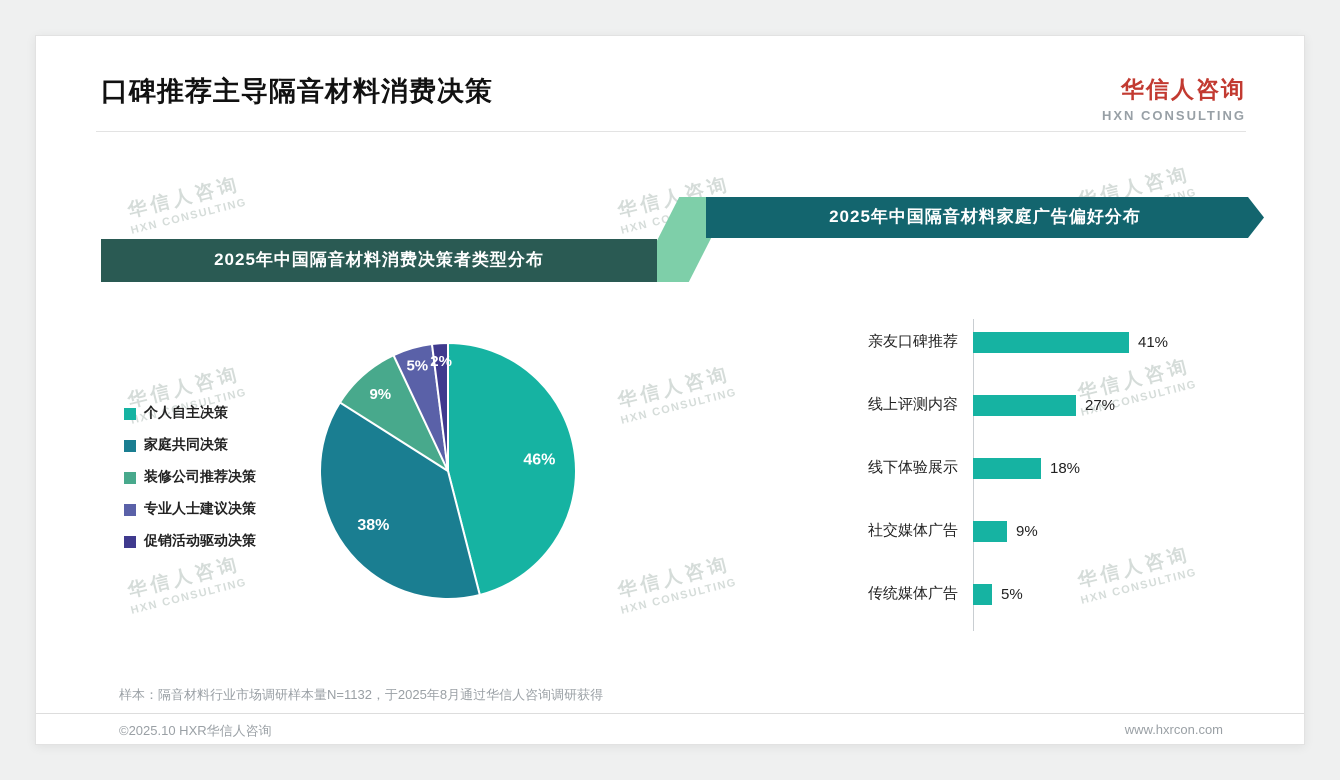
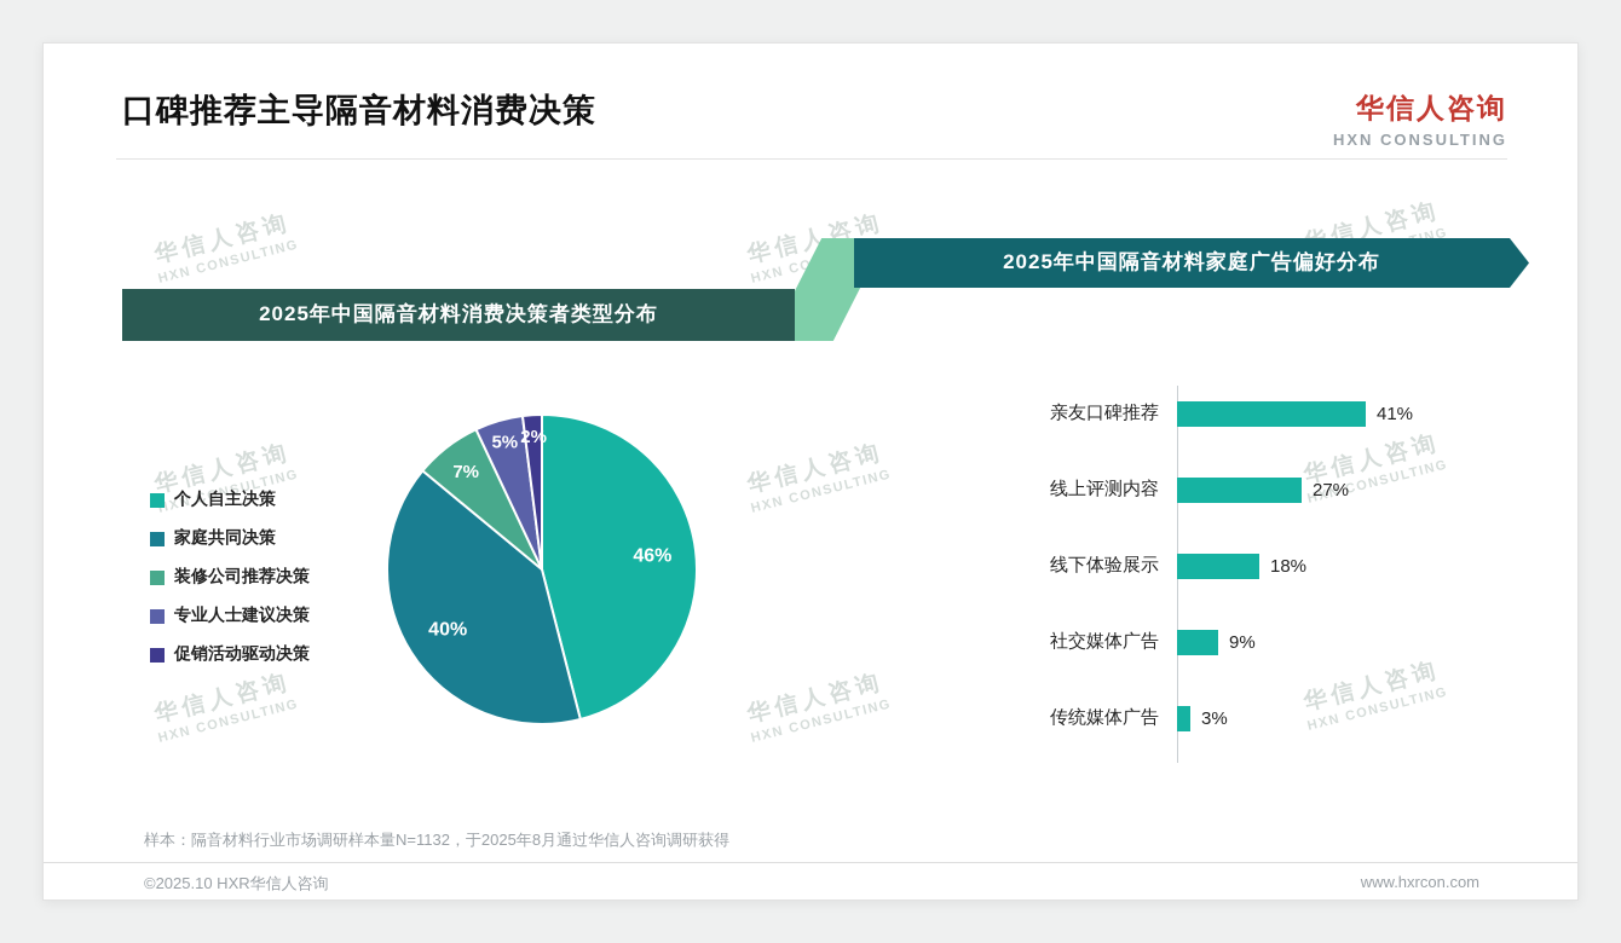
2025年中国隔音材料消费决策者类型分布/家庭共同决策: 38% -> 40%
2025年中国隔音材料消费决策者类型分布/装修公司推荐决策: 9% -> 7%
2025年中国隔音材料家庭广告偏好分布/传统媒体广告: 5% -> 3%
